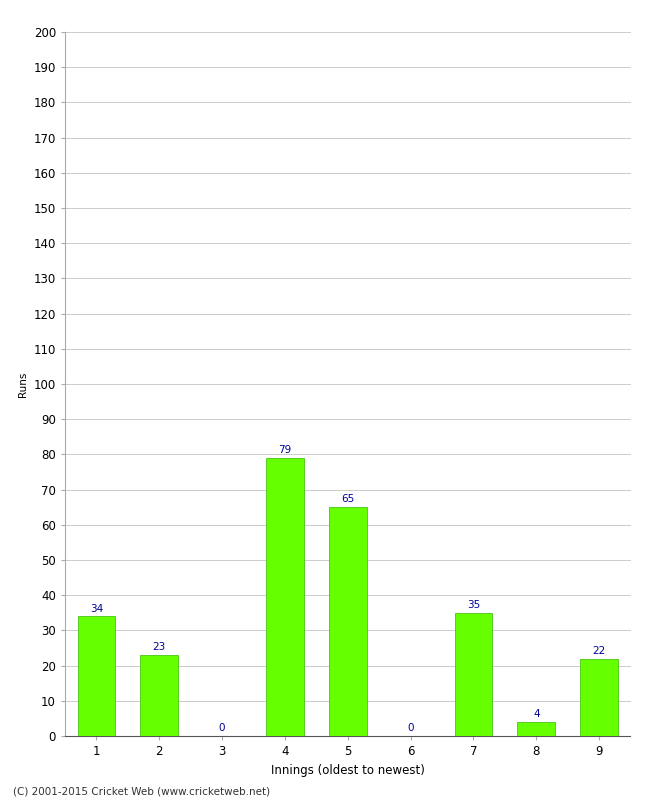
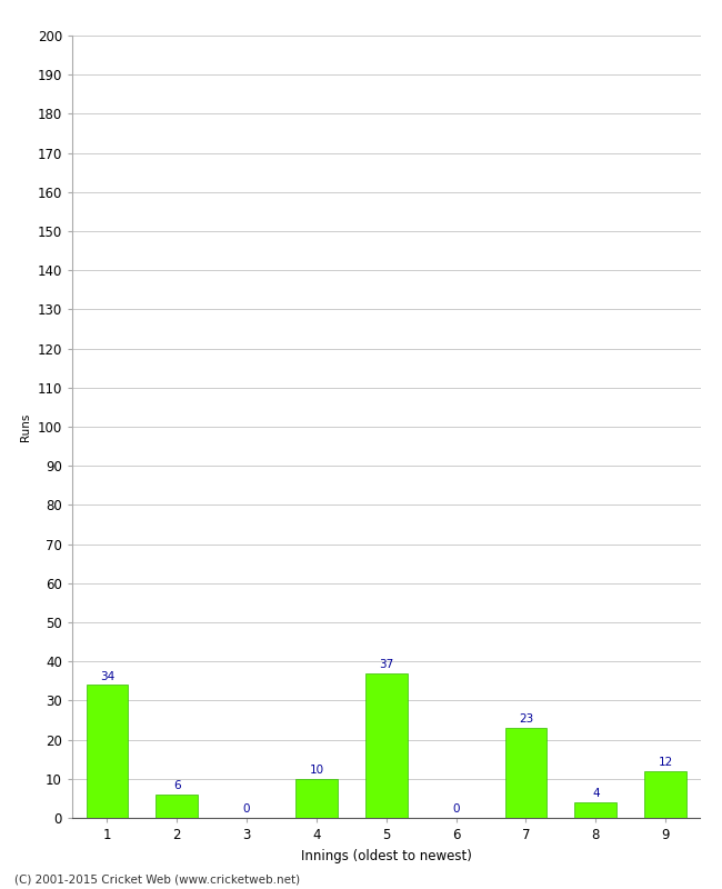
2: 23 -> 6
4: 79 -> 10
5: 65 -> 37
7: 35 -> 23
9: 22 -> 12
